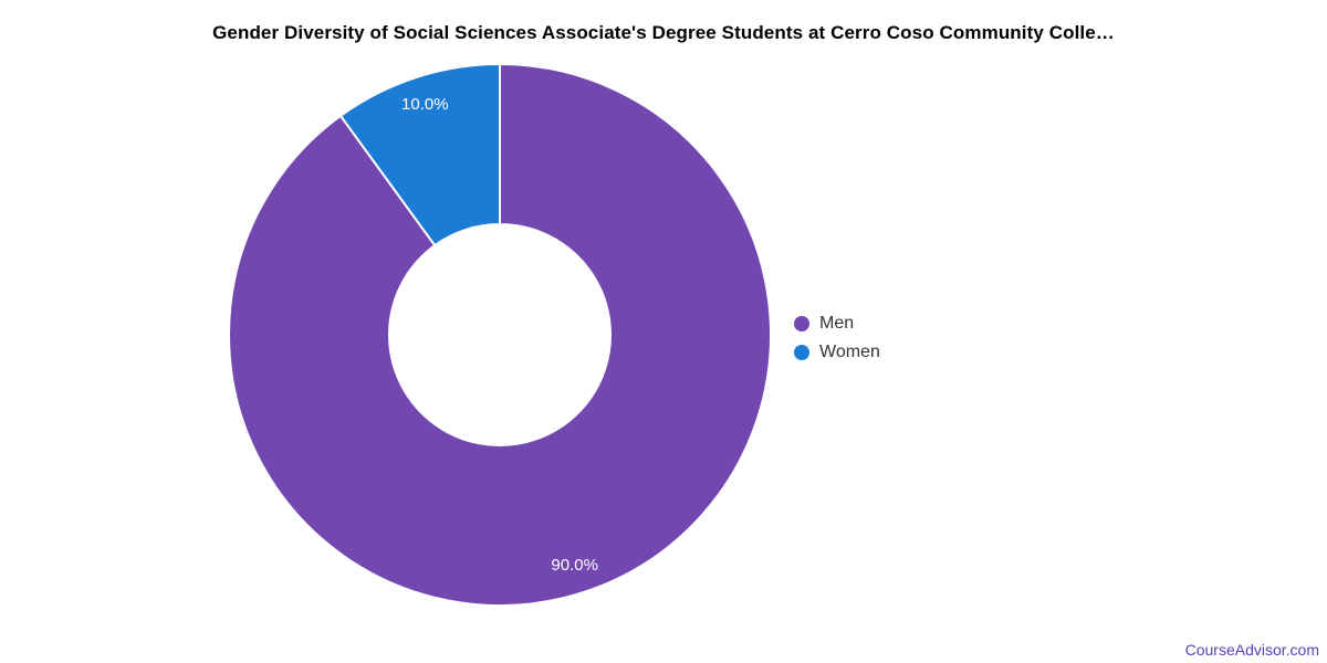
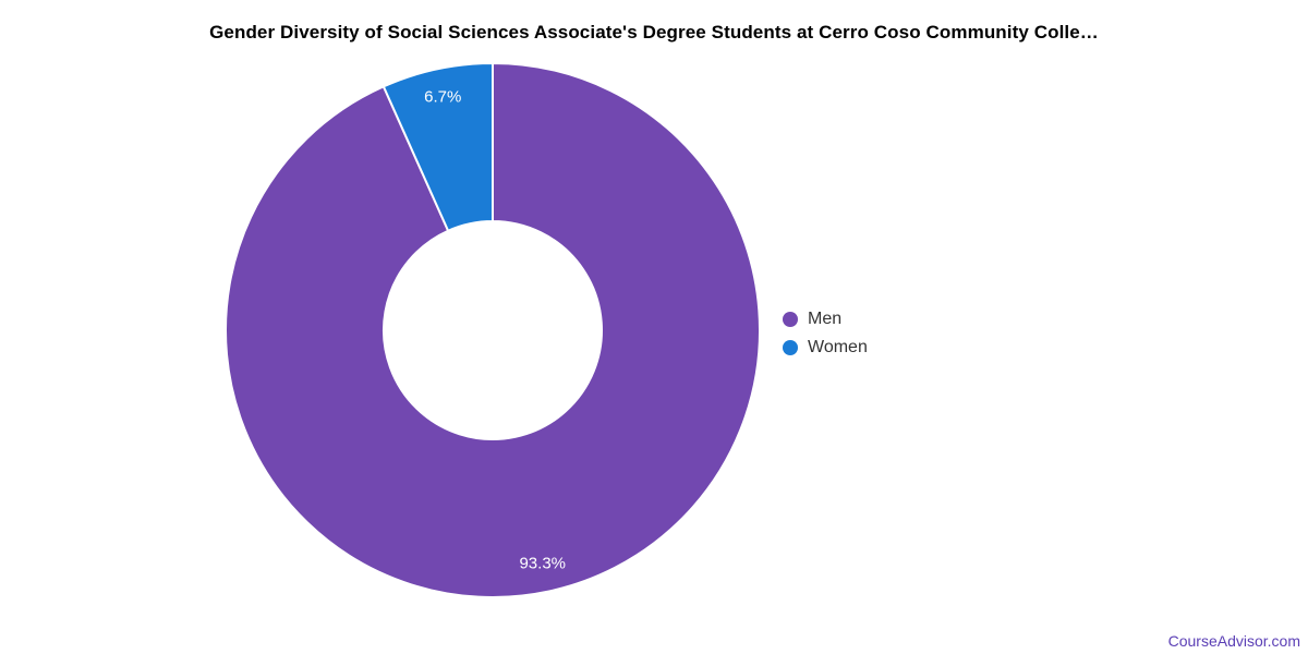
Men: 90.0% -> 93.3%
Women: 10.0% -> 6.7%
